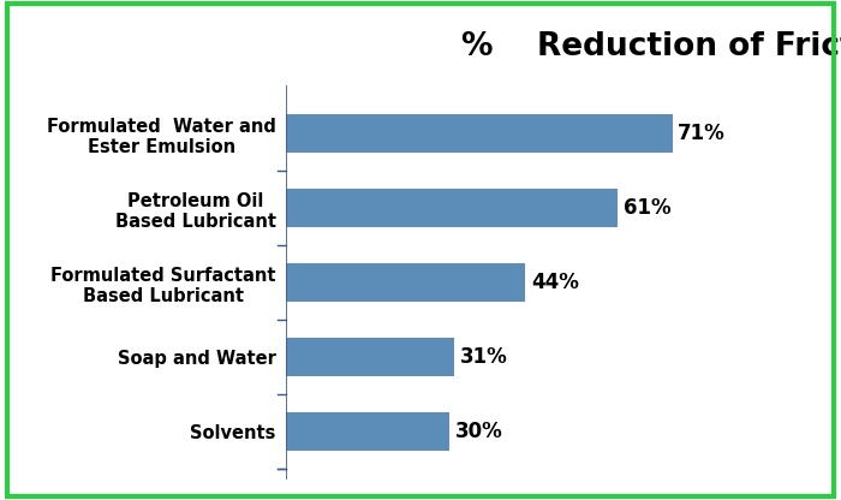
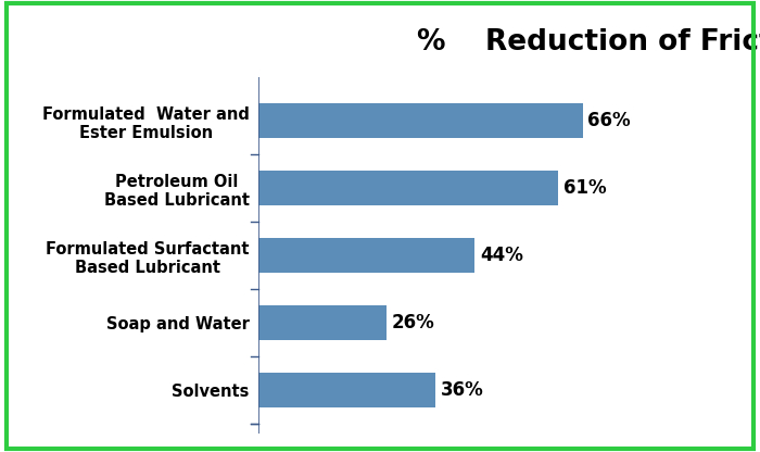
Formulated Water and Ester Emulsion: 71% -> 66%
Soap and Water: 31% -> 26%
Solvents: 30% -> 36%
